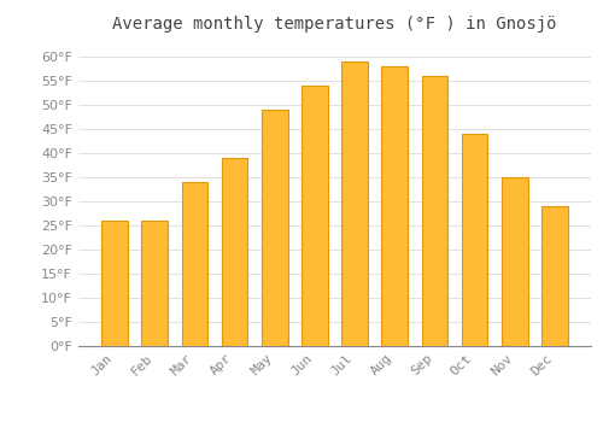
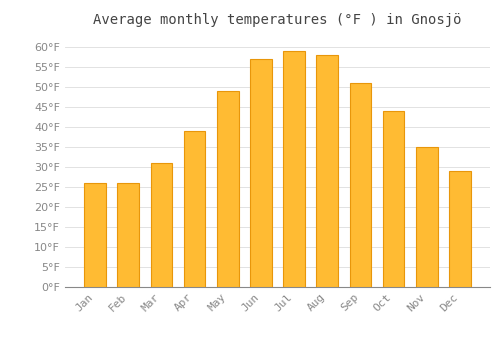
Mar: 34°F -> 31°F
Jun: 54°F -> 57°F
Sep: 56°F -> 51°F
